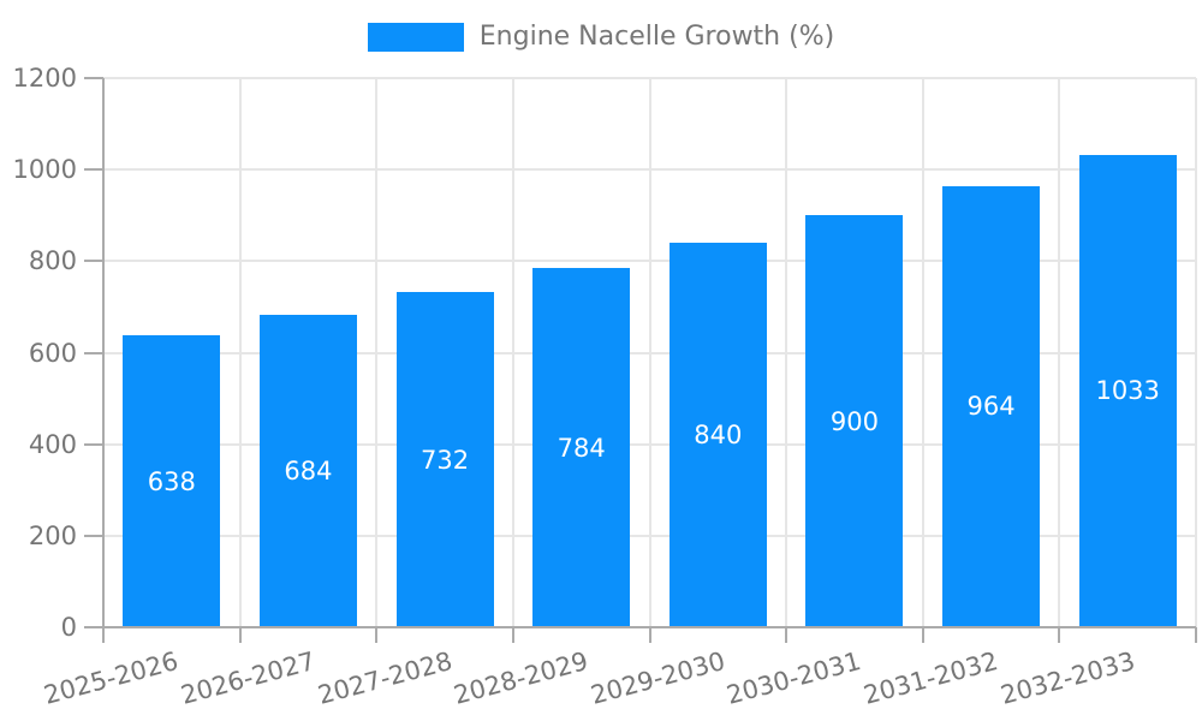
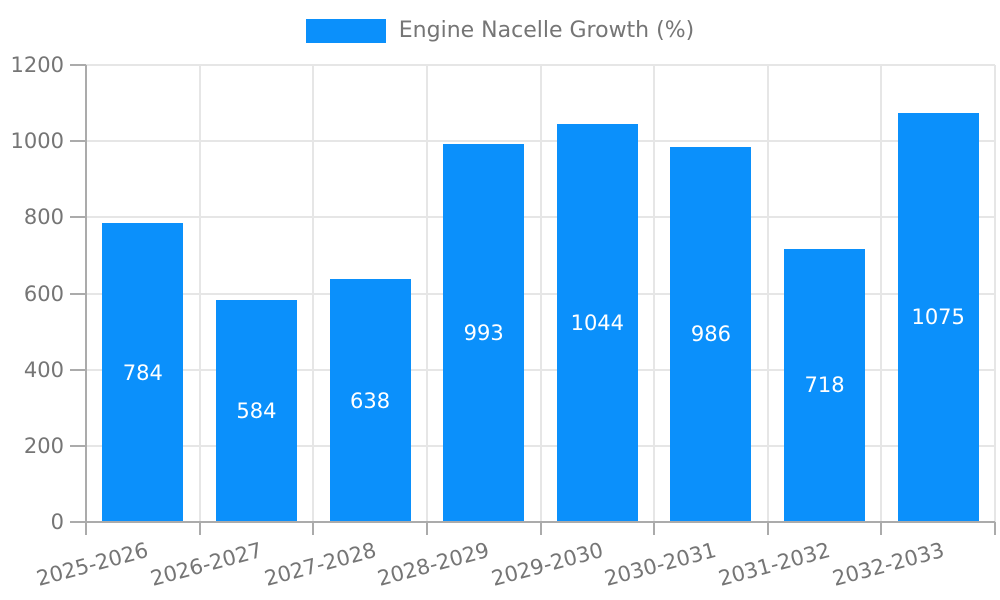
2025-2026: 638 -> 784
2026-2027: 684 -> 584
2027-2028: 732 -> 638
2028-2029: 784 -> 993
2029-2030: 840 -> 1044
2030-2031: 900 -> 986
2031-2032: 964 -> 718
2032-2033: 1033 -> 1075
